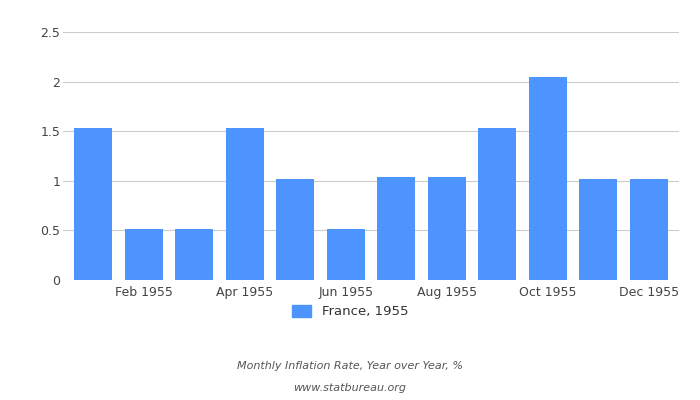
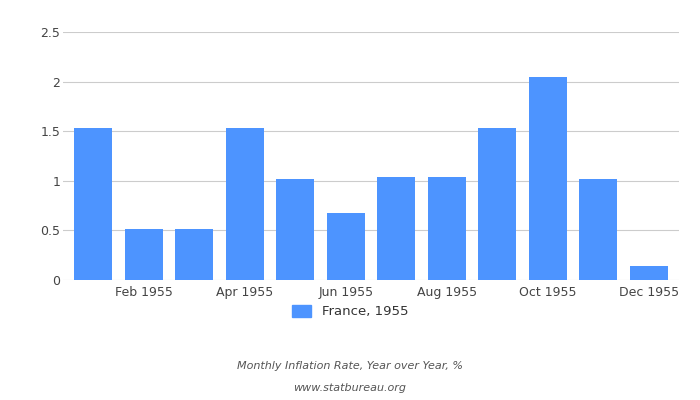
Jun 1955: 0.51 -> 0.68
Dec 1955: 1.02 -> 0.14
